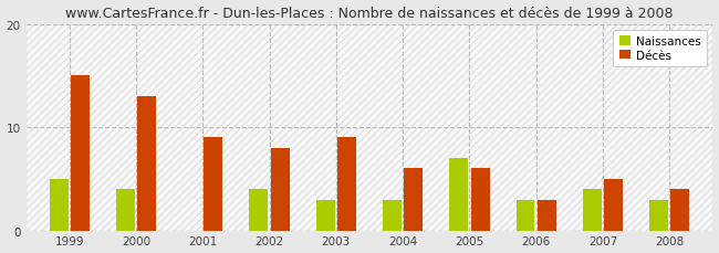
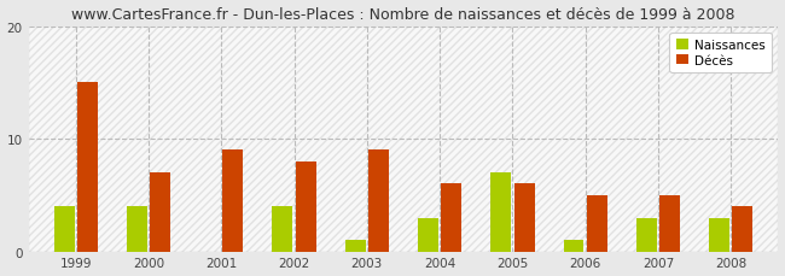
Naissances/1999: 5 -> 4
Décès/2000: 13 -> 7
Naissances/2003: 3 -> 1
Naissances/2006: 3 -> 1
Décès/2006: 3 -> 5
Naissances/2007: 4 -> 3
